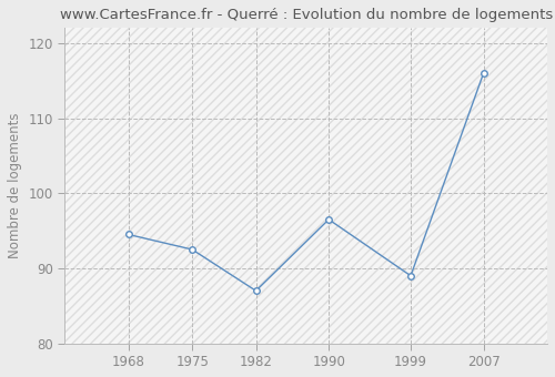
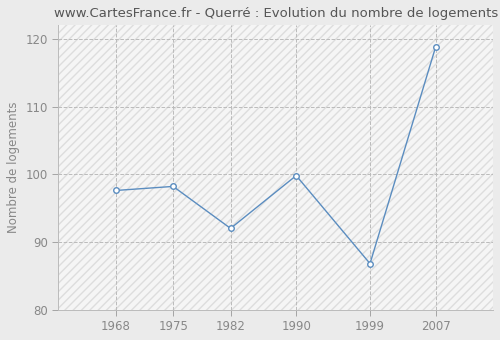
1968: 94.5 -> 97.6
1975: 92.5 -> 98.2
1982: 87.0 -> 92.0
1990: 96.5 -> 99.8
1999: 89.0 -> 86.8
2007: 116.0 -> 118.8
